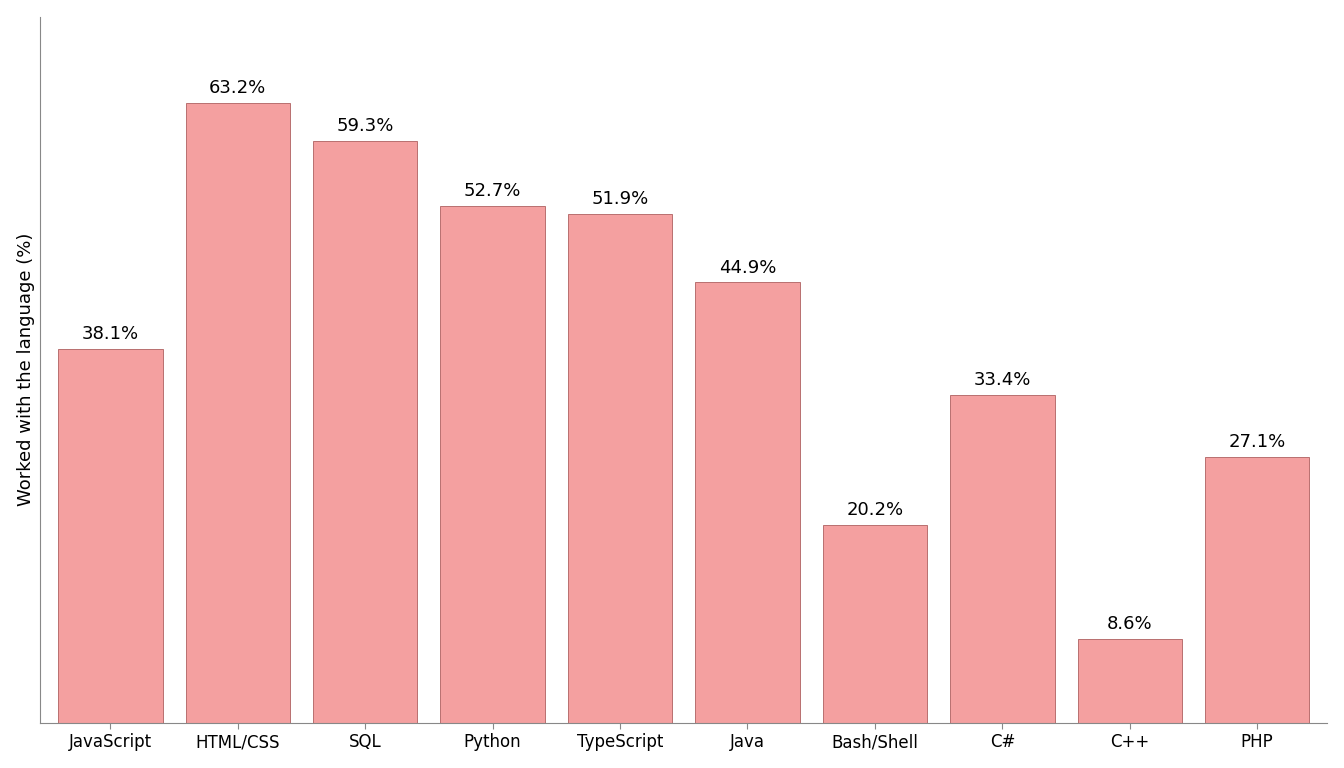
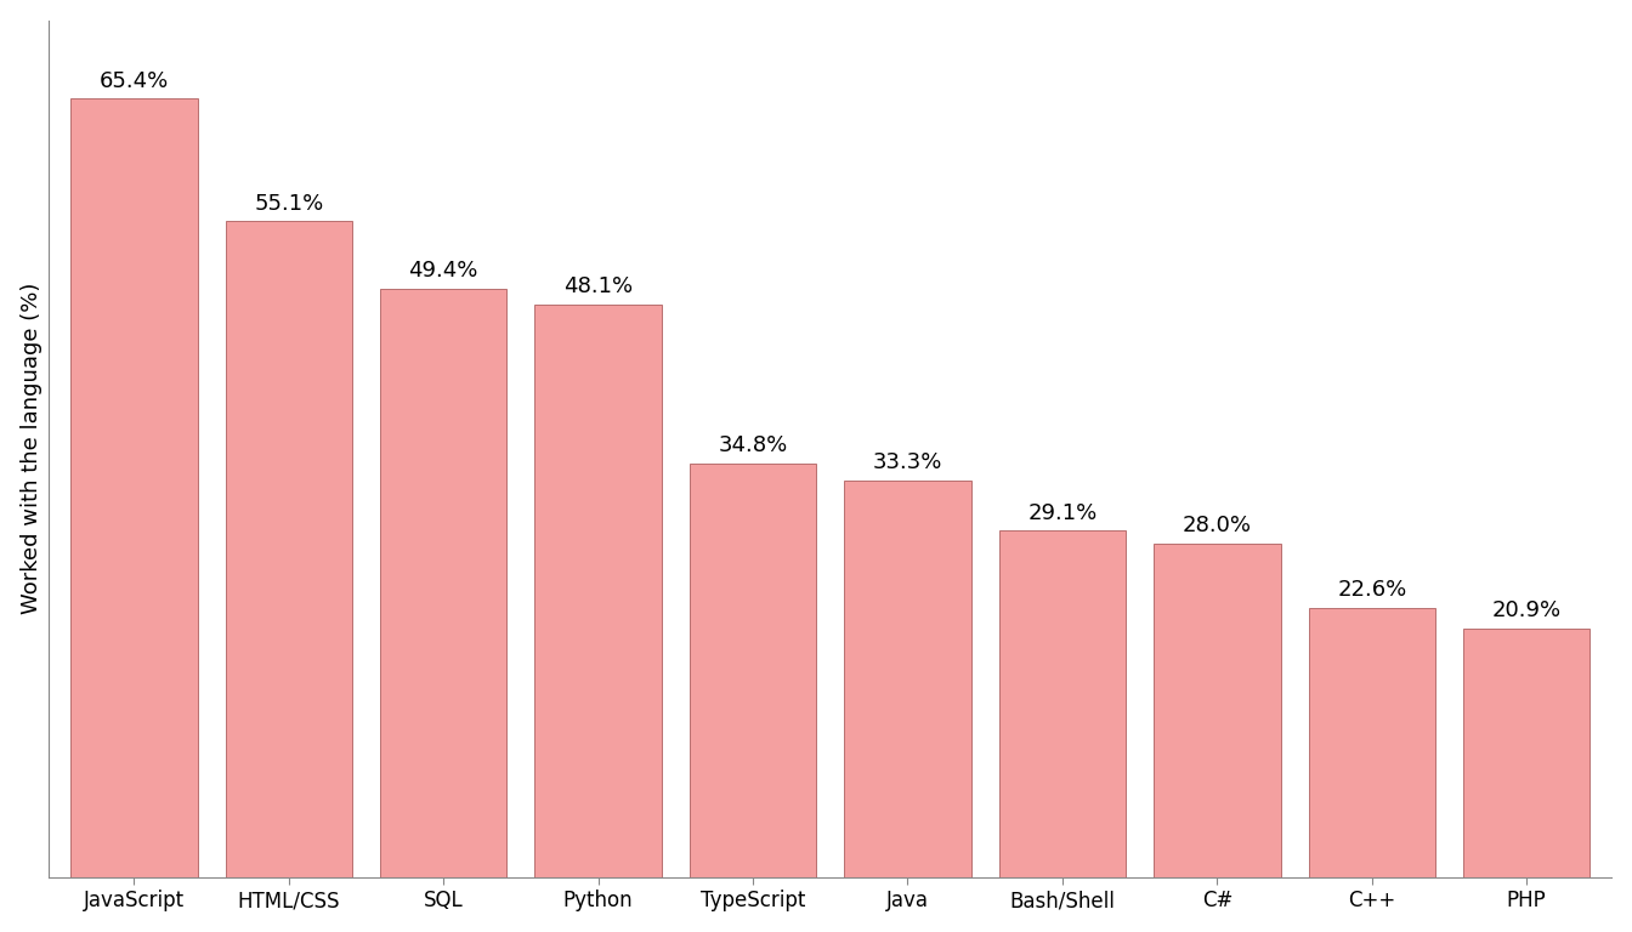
JavaScript: 38.1% -> 65.4%
HTML/CSS: 63.2% -> 55.1%
SQL: 59.3% -> 49.4%
Python: 52.7% -> 48.1%
TypeScript: 51.9% -> 34.8%
Java: 44.9% -> 33.3%
Bash/Shell: 20.2% -> 29.1%
C#: 33.4% -> 28.0%
C++: 8.6% -> 22.6%
PHP: 27.1% -> 20.9%
